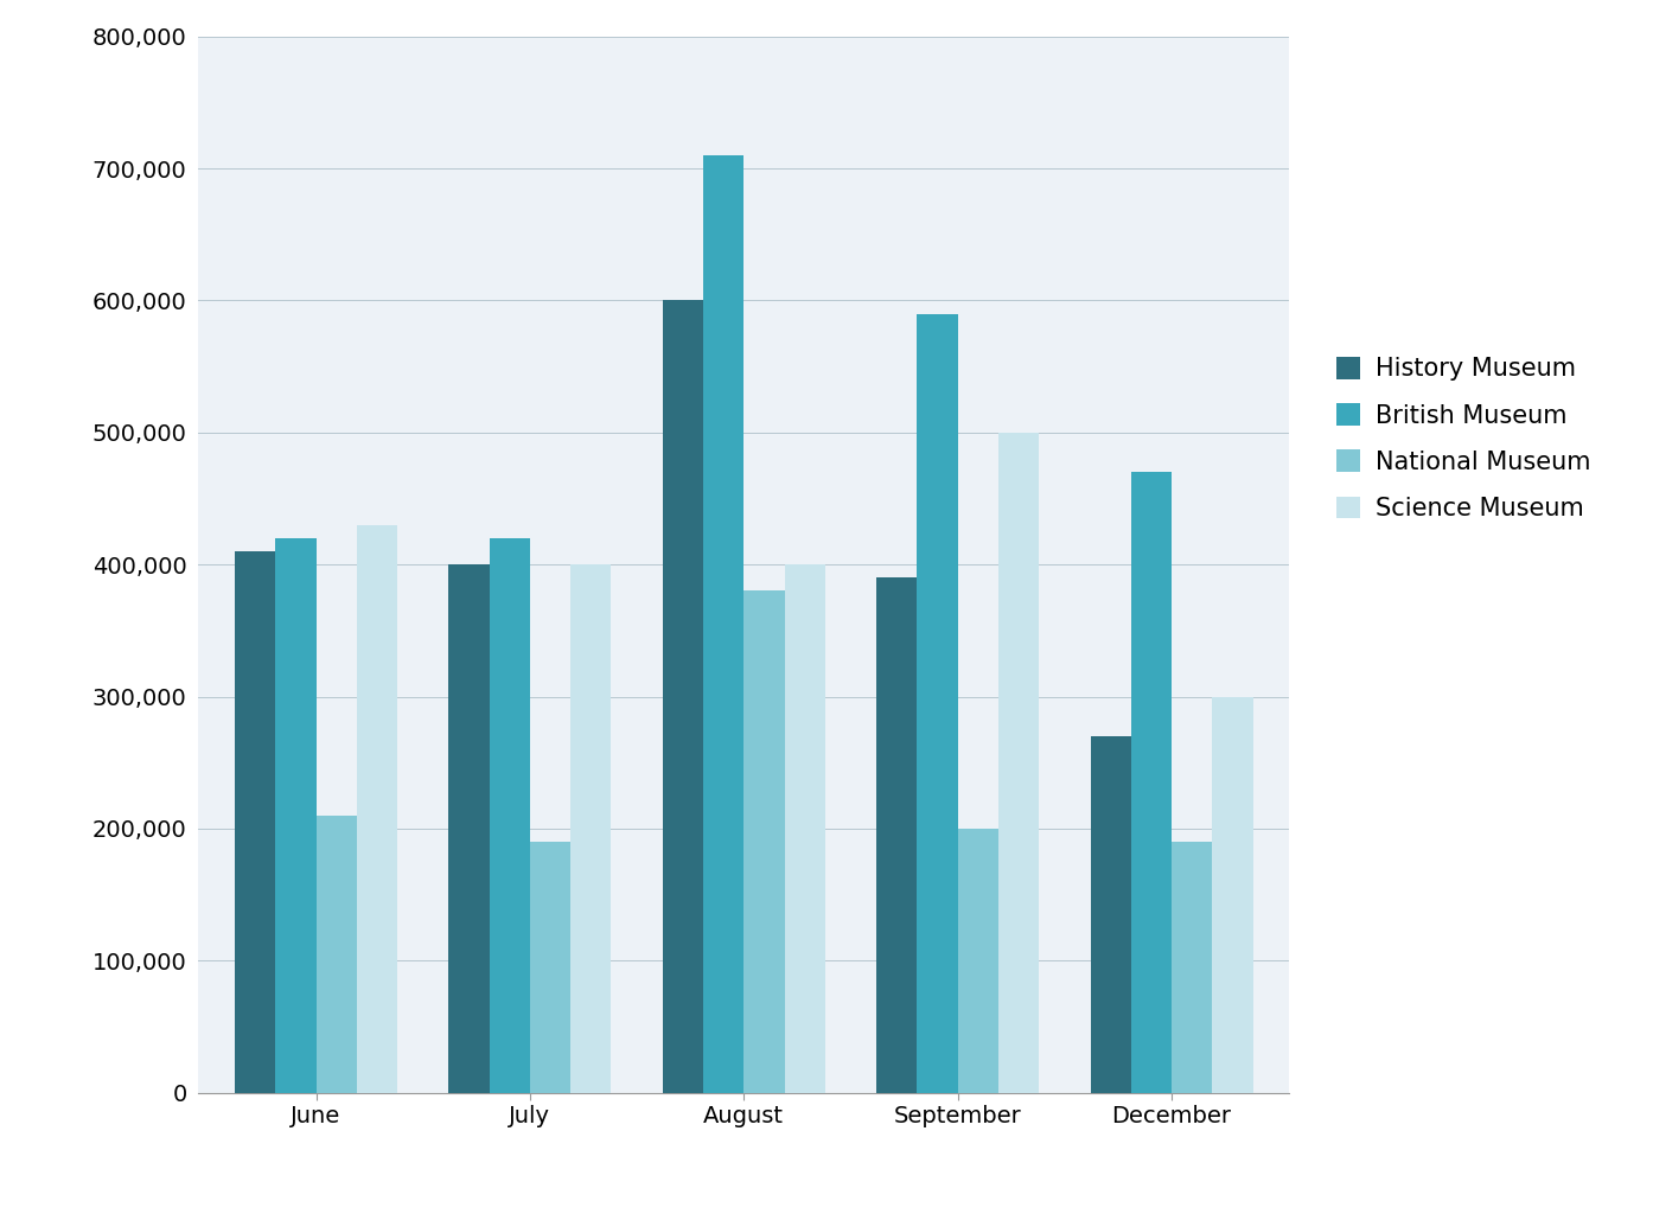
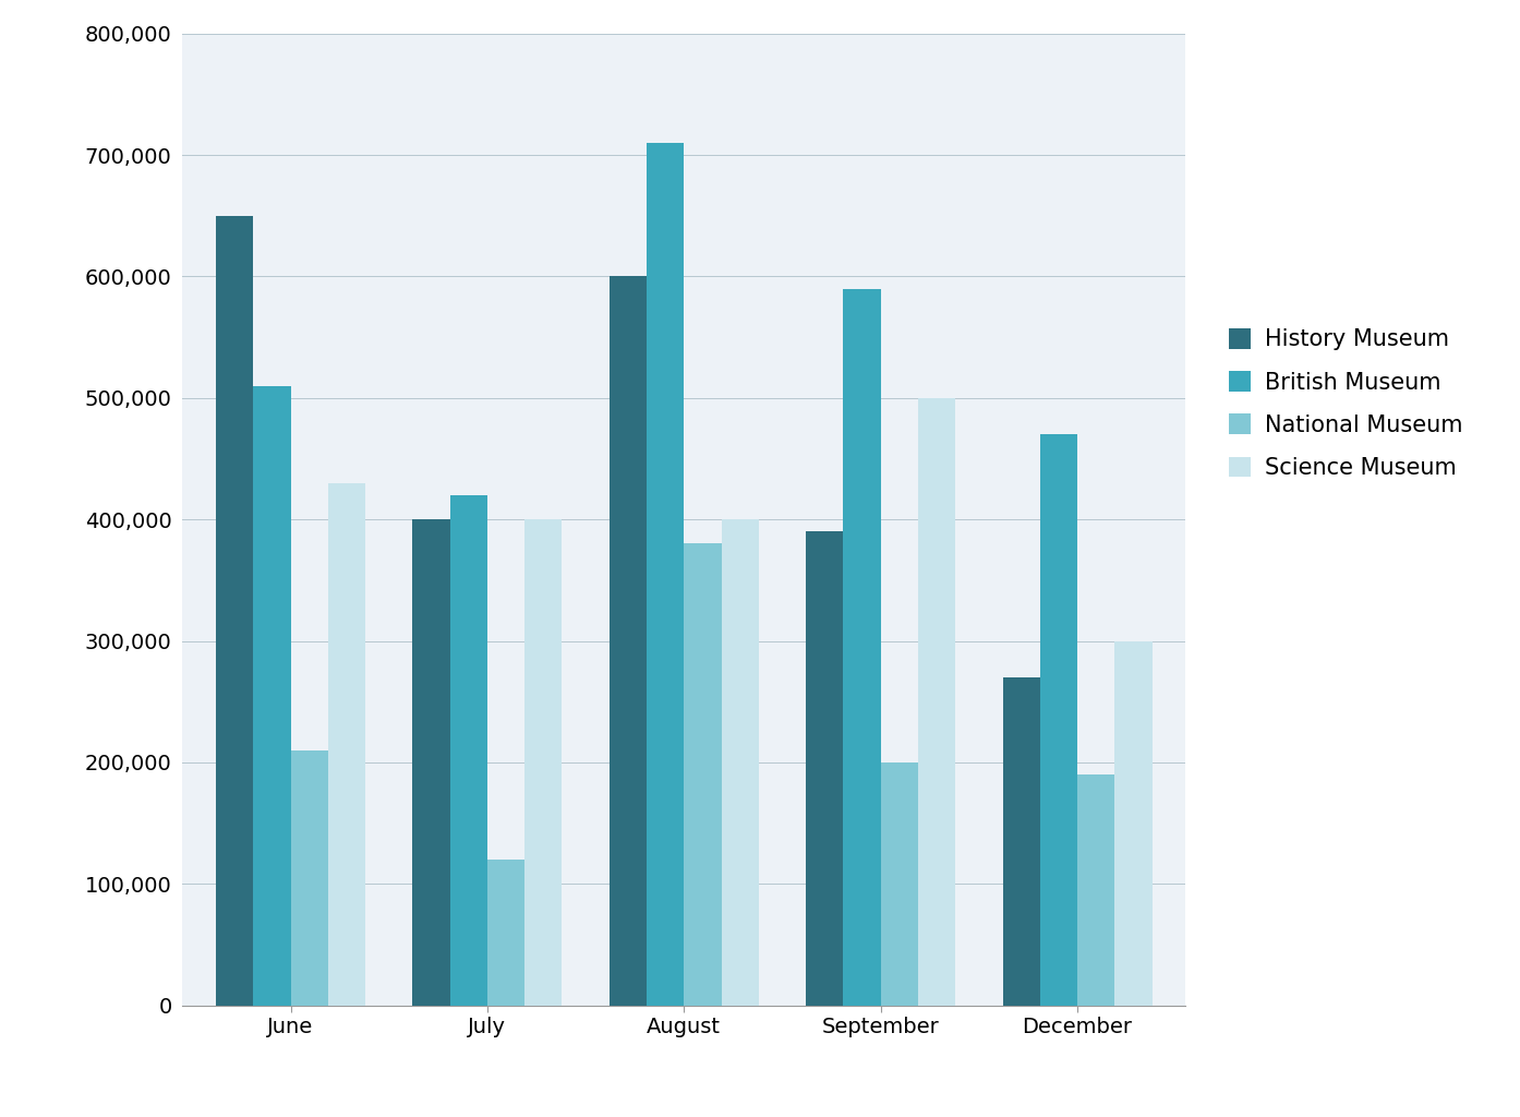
History Museum/June: 410,000 -> 650,000
British Museum/June: 420,000 -> 510,000
National Museum/July: 190,000 -> 120,000
